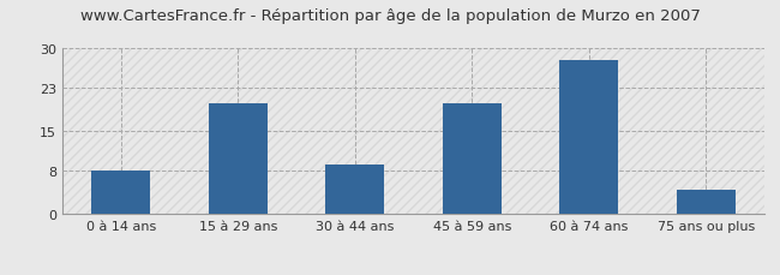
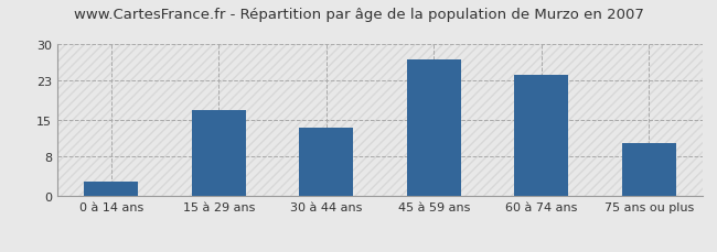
0 à 14 ans: 8.0 -> 3.0
15 à 29 ans: 20.0 -> 17.0
30 à 44 ans: 9.0 -> 13.5
45 à 59 ans: 20.0 -> 27.0
60 à 74 ans: 28.0 -> 24.0
75 ans ou plus: 4.5 -> 10.5
